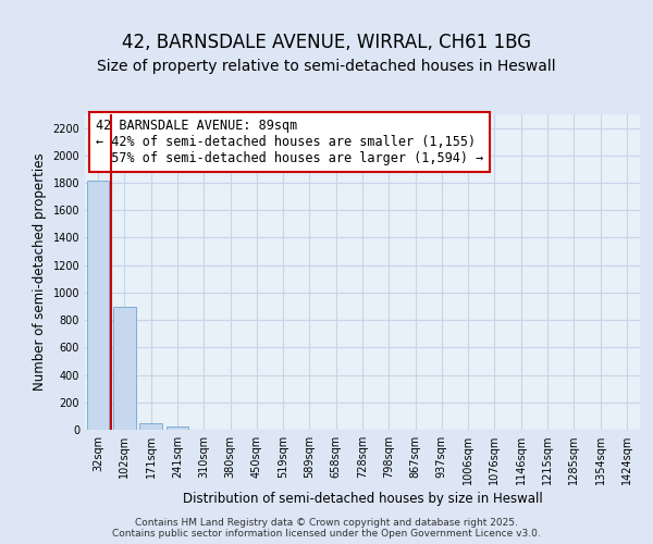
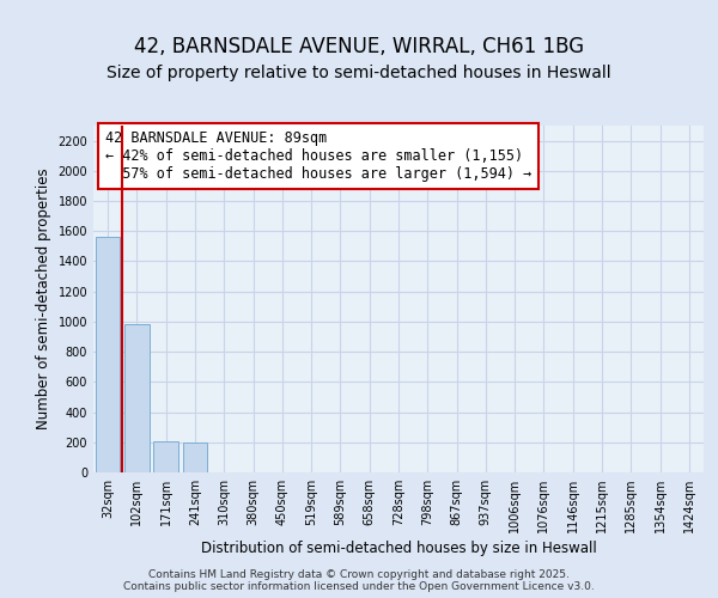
32sqm: 1820 -> 1560
102sqm: 900 -> 980
171sqm: 50 -> 210
241sqm: 20 -> 200
